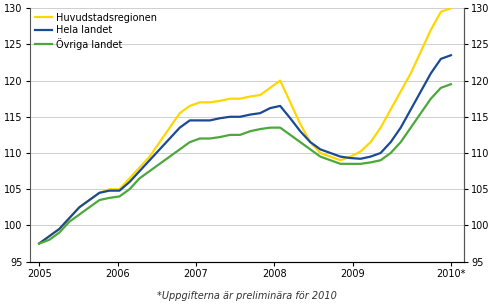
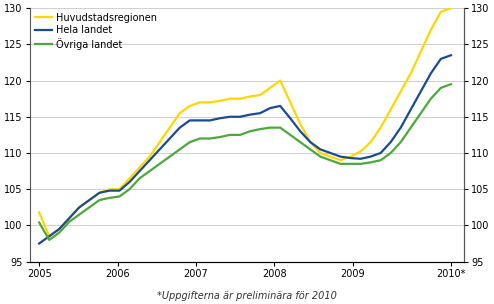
Huvudstadsregionen/2005: 97.5 -> 101.8
Övriga landet/2005: 97.5 -> 100.4
